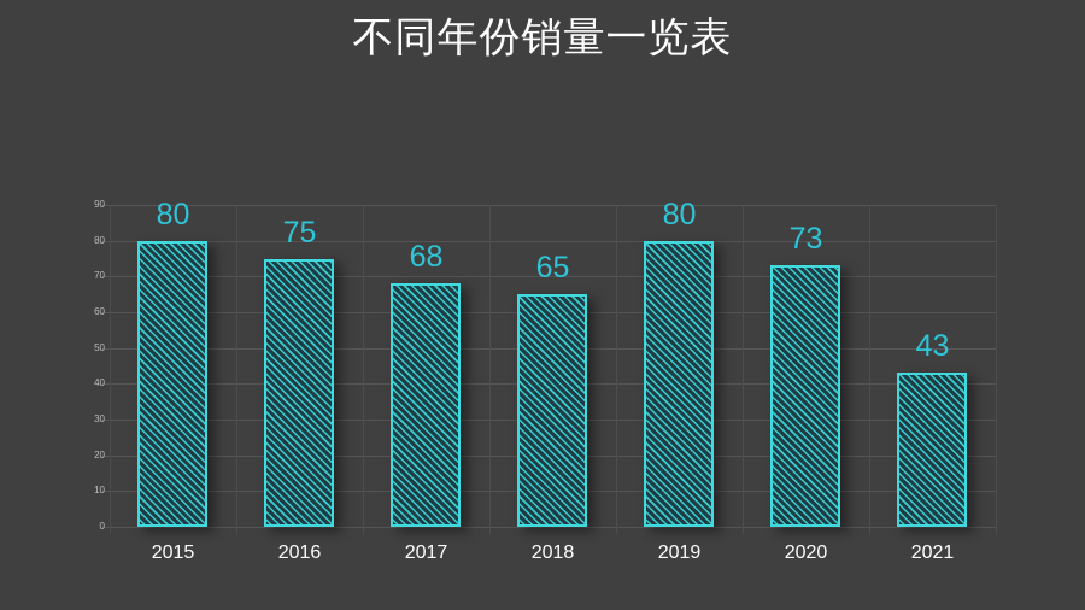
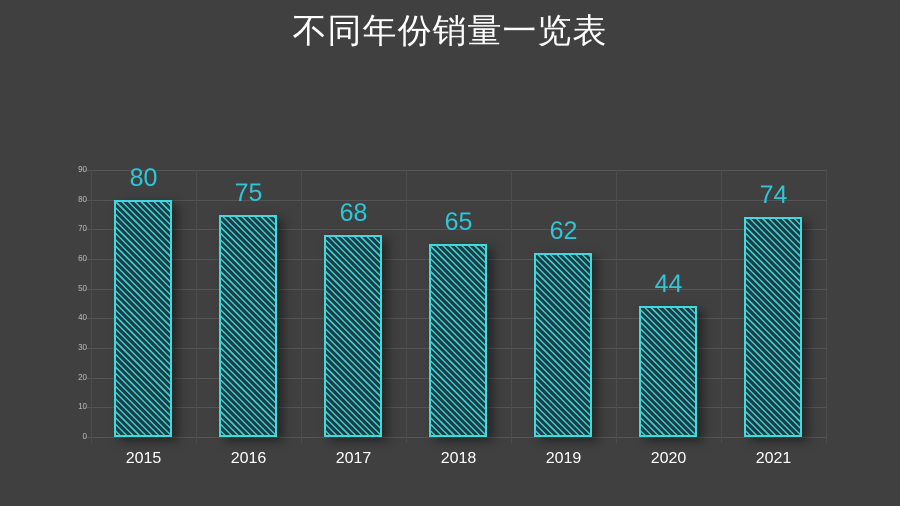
2019: 80 -> 62
2020: 73 -> 44
2021: 43 -> 74
